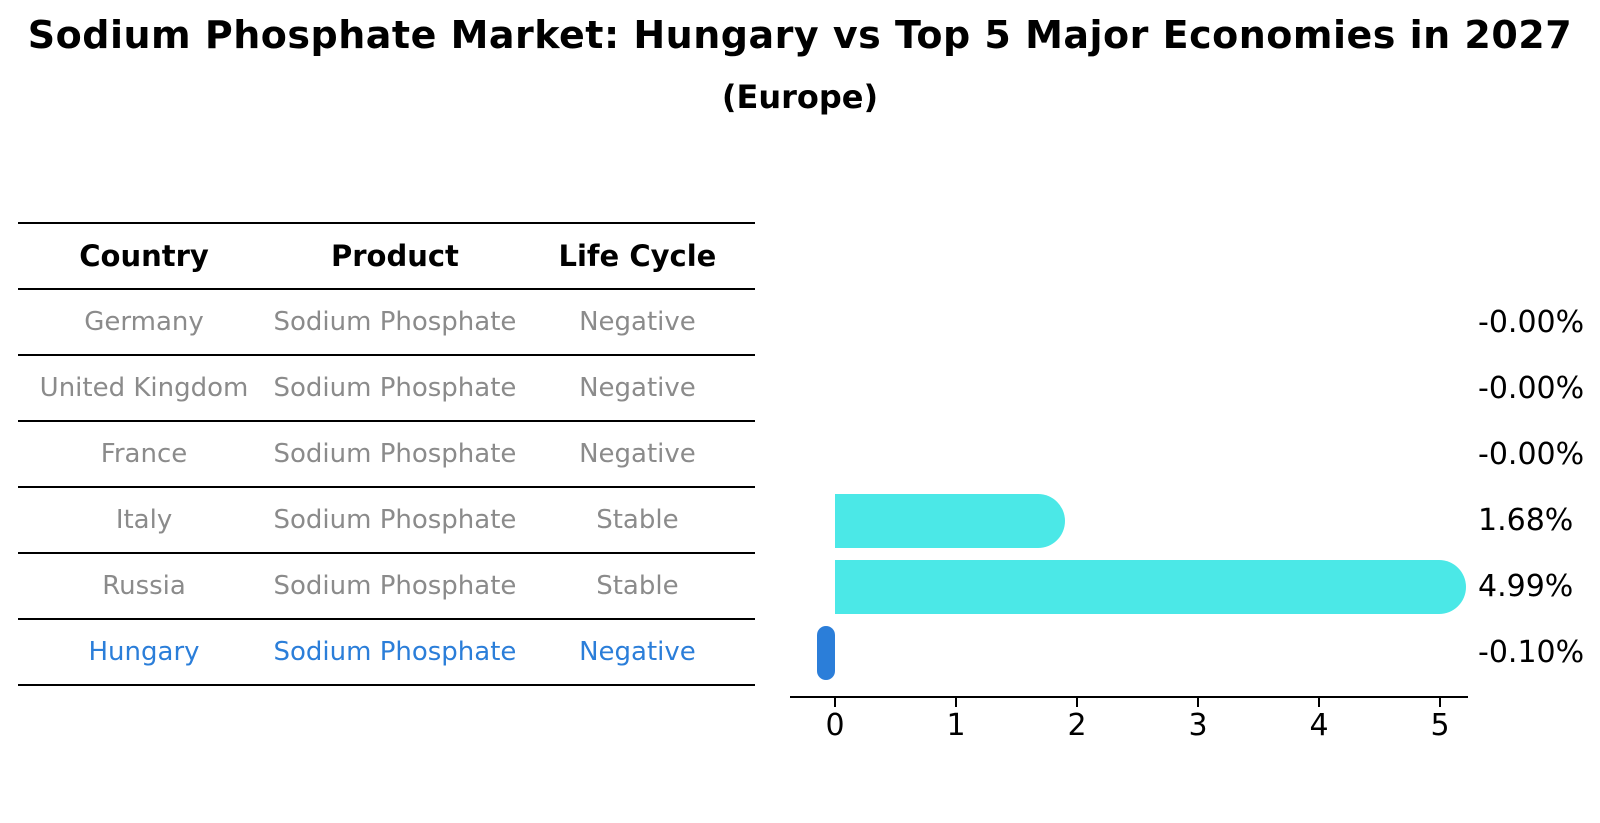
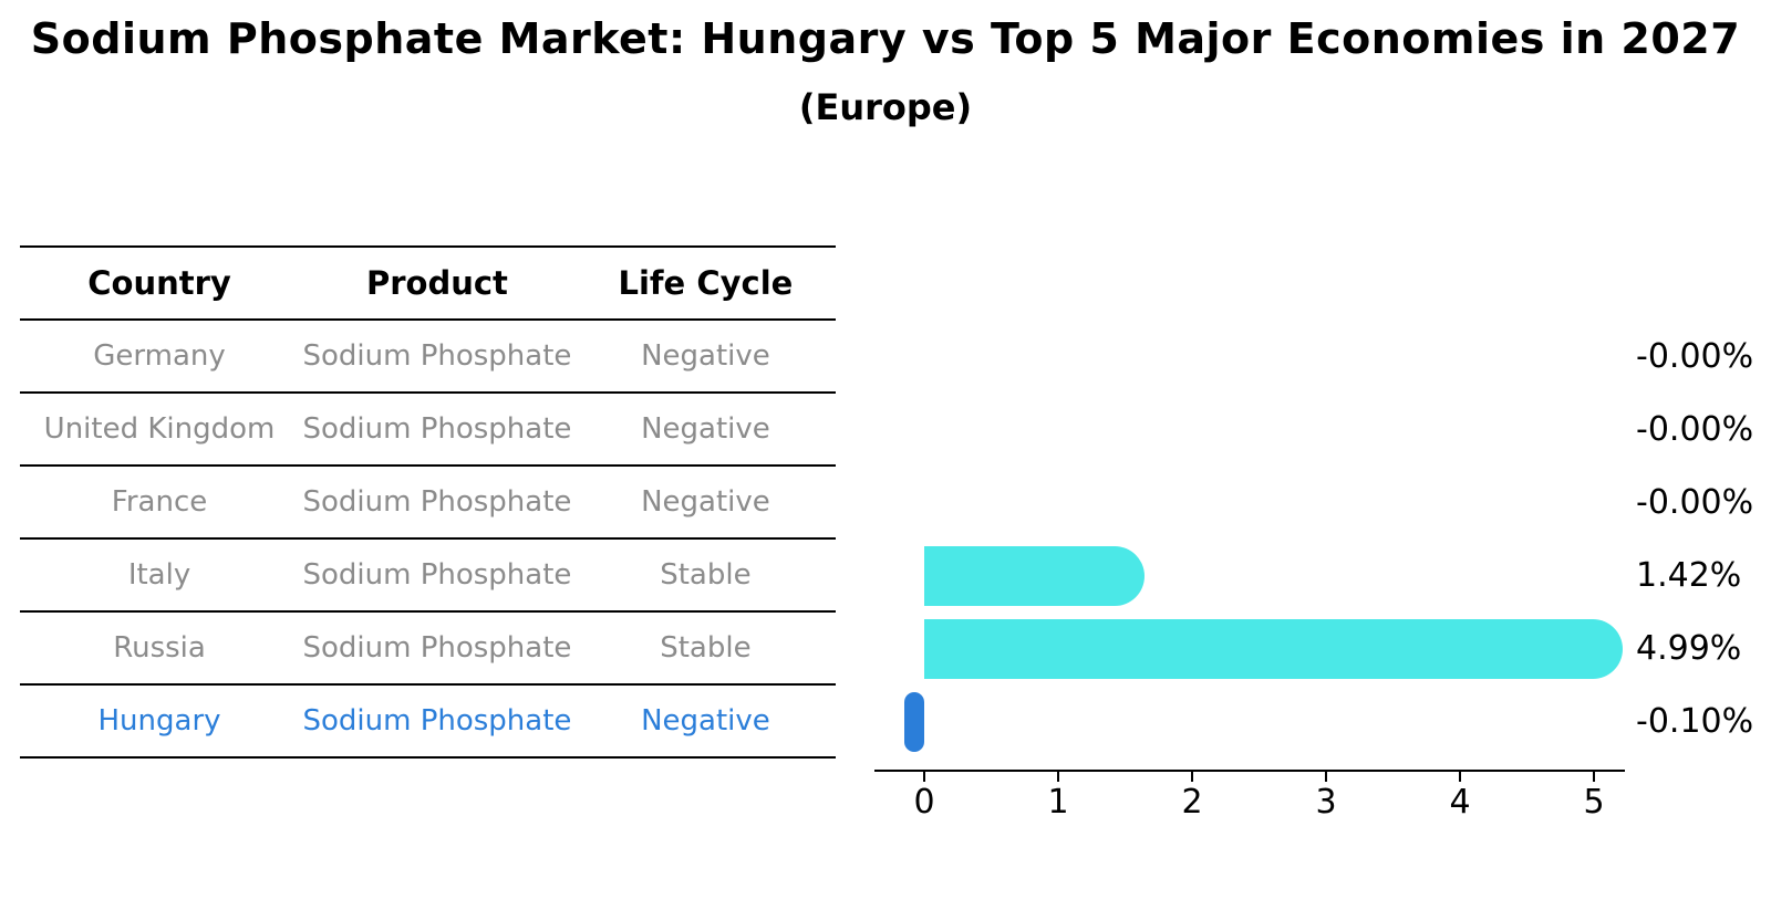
Italy: 1.68% -> 1.42%
